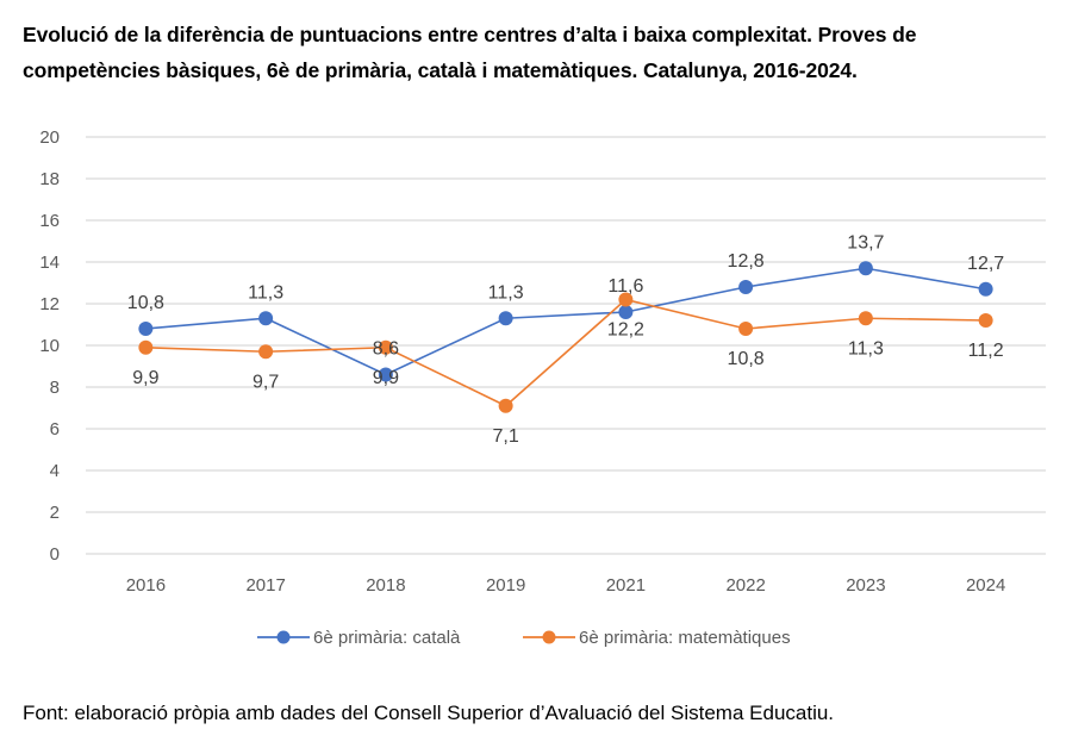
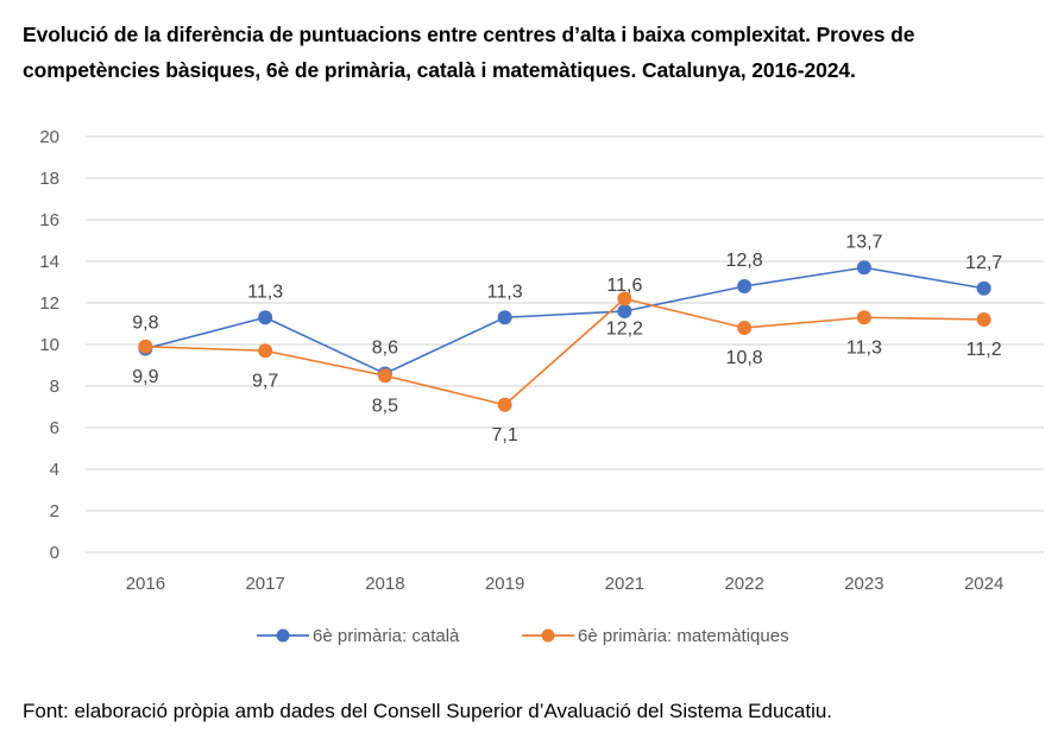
6è primària: català/2016: 10,8 -> 9,8
6è primària: matemàtiques/2018: 9,9 -> 8,5
